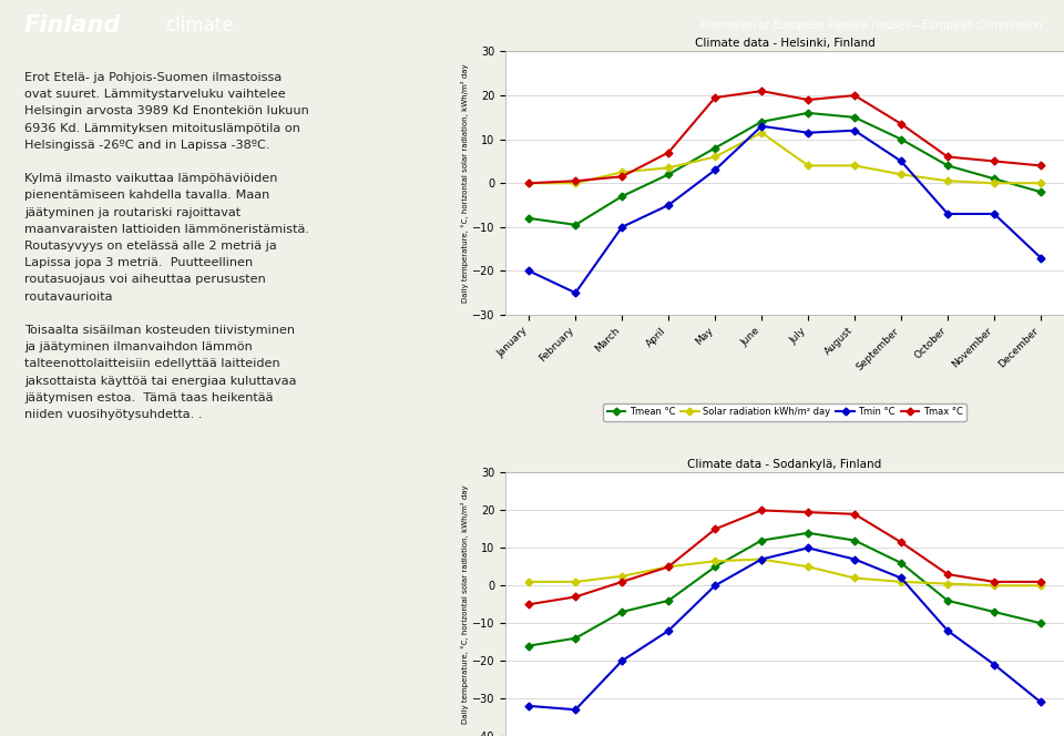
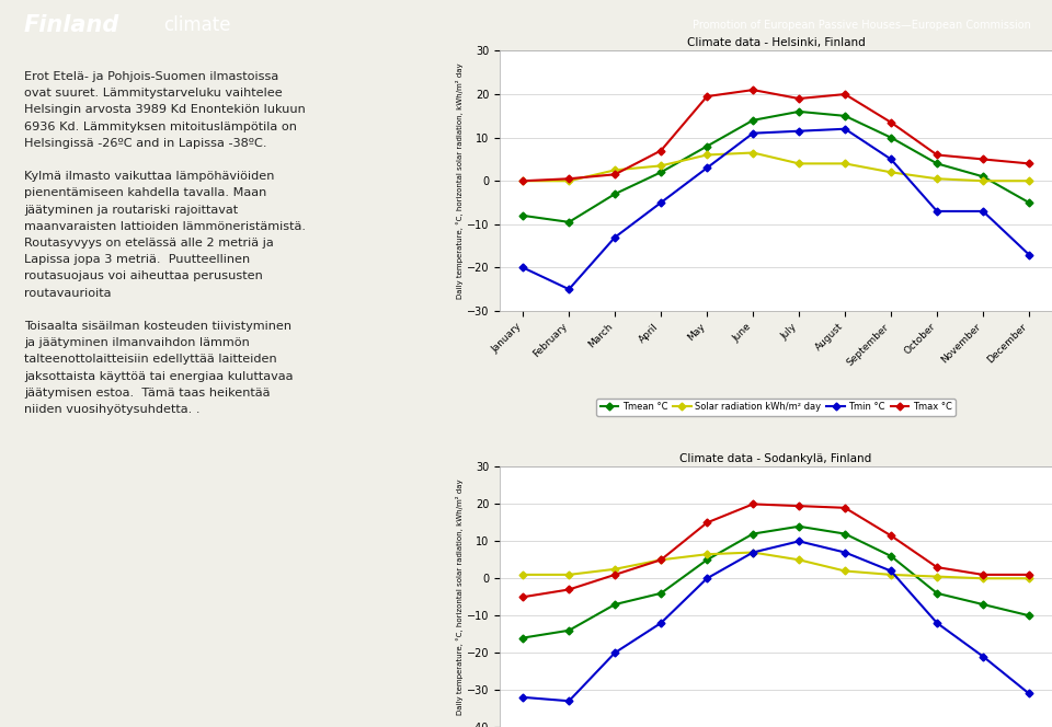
Climate data - Helsinki, Finland/Tmin °C/March: -10.0 -> -13.0
Climate data - Helsinki, Finland/Solar radiation kWh/m² day/June: 11.5 -> 6.5
Climate data - Helsinki, Finland/Tmin °C/June: 13.0 -> 11.0
Climate data - Helsinki, Finland/Tmean °C/December: -2.0 -> -5.0
